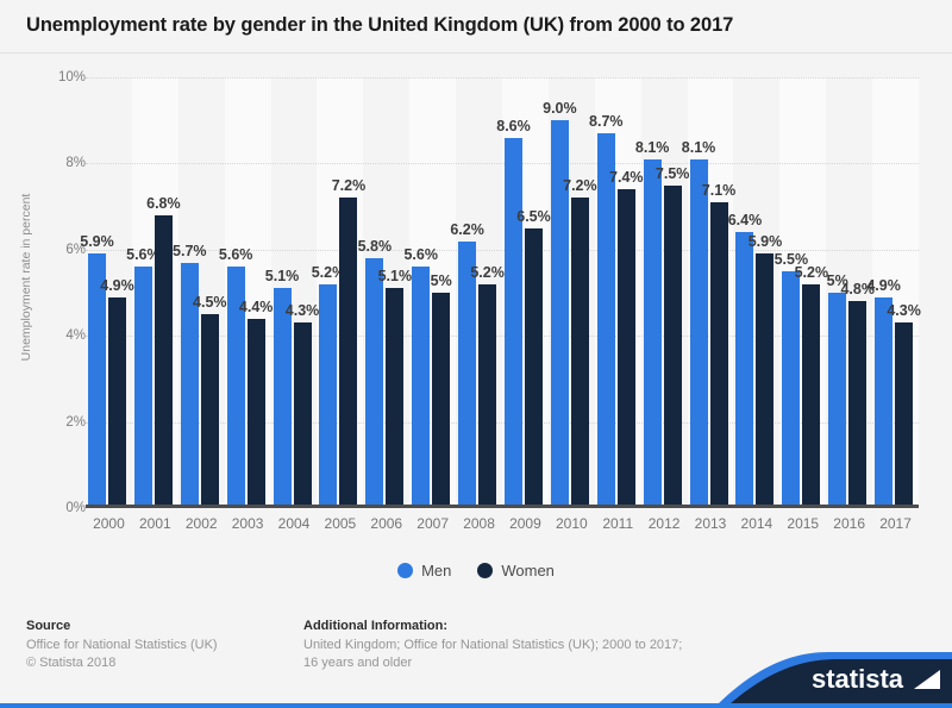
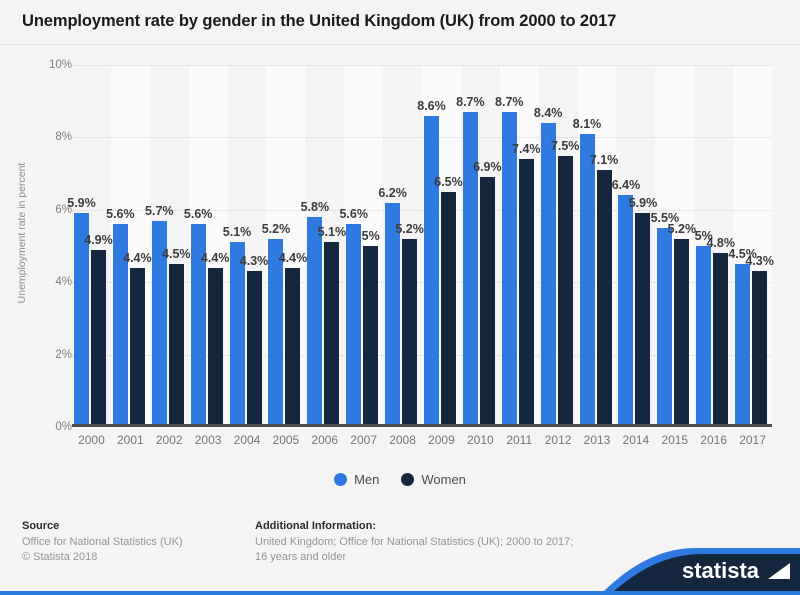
Women/2001: 6.8% -> 4.4%
Women/2005: 7.2% -> 4.4%
Men/2010: 9.0% -> 8.7%
Women/2010: 7.2% -> 6.9%
Men/2012: 8.1% -> 8.4%
Men/2017: 4.9% -> 4.5%
